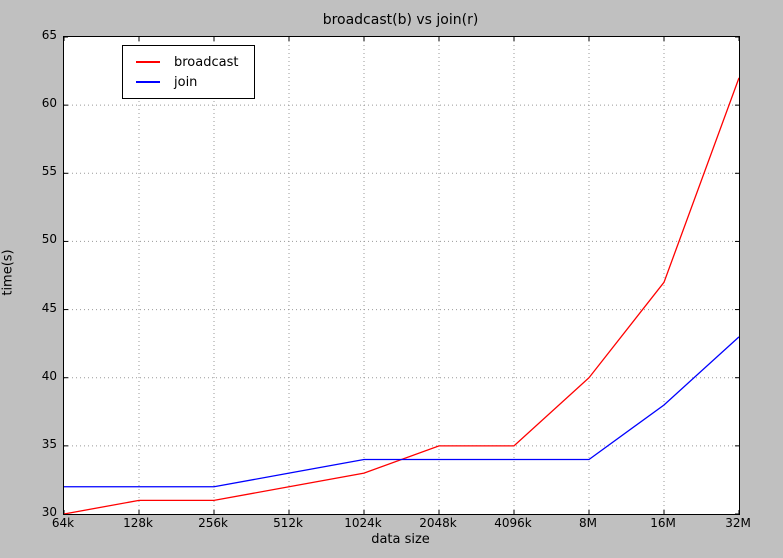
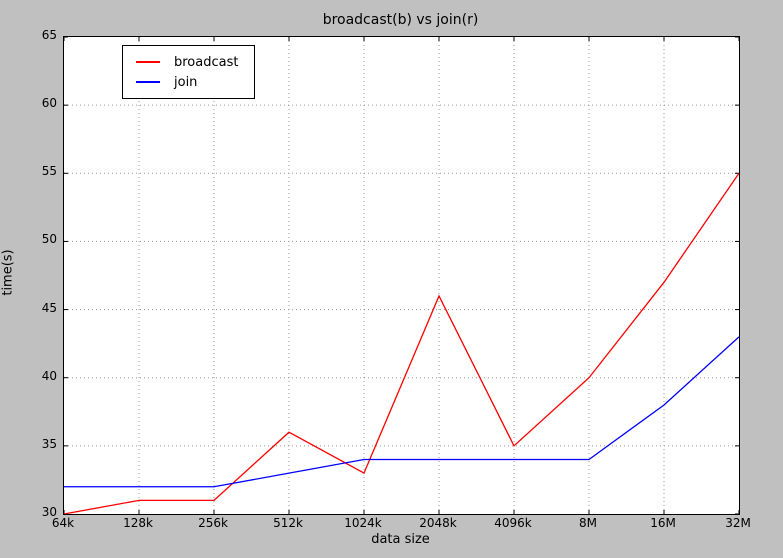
broadcast/512k: 32 -> 36
broadcast/2048k: 35 -> 46
broadcast/32M: 62 -> 55
